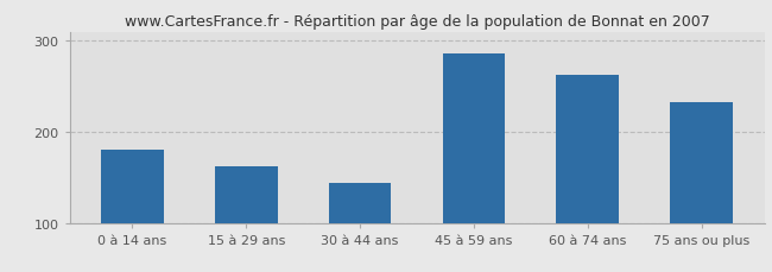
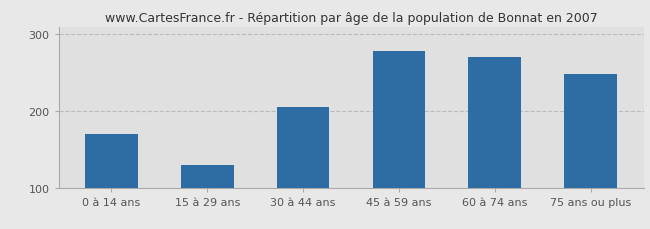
0 à 14 ans: 180 -> 170
15 à 29 ans: 162 -> 130
30 à 44 ans: 144 -> 205
45 à 59 ans: 286 -> 278
60 à 74 ans: 262 -> 270
75 ans ou plus: 232 -> 248
